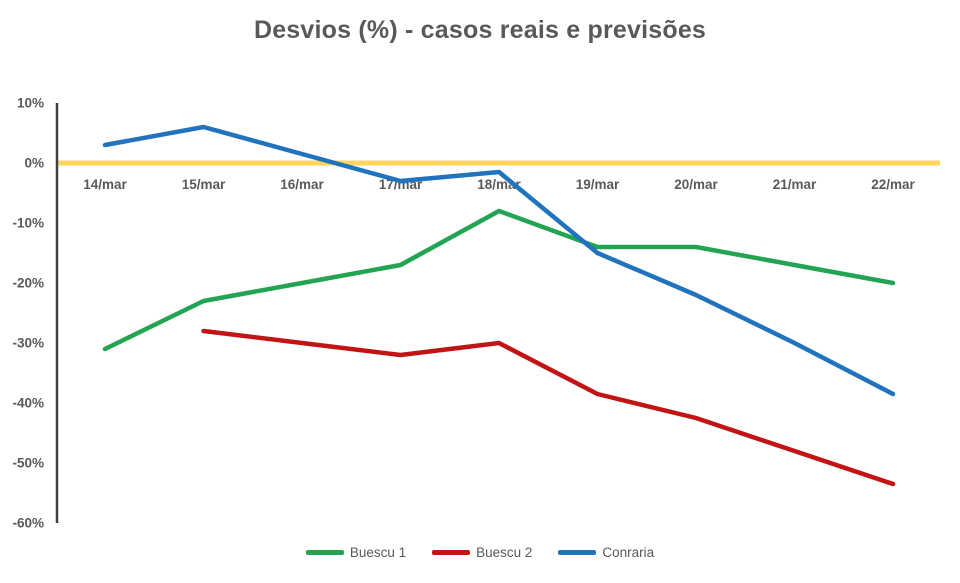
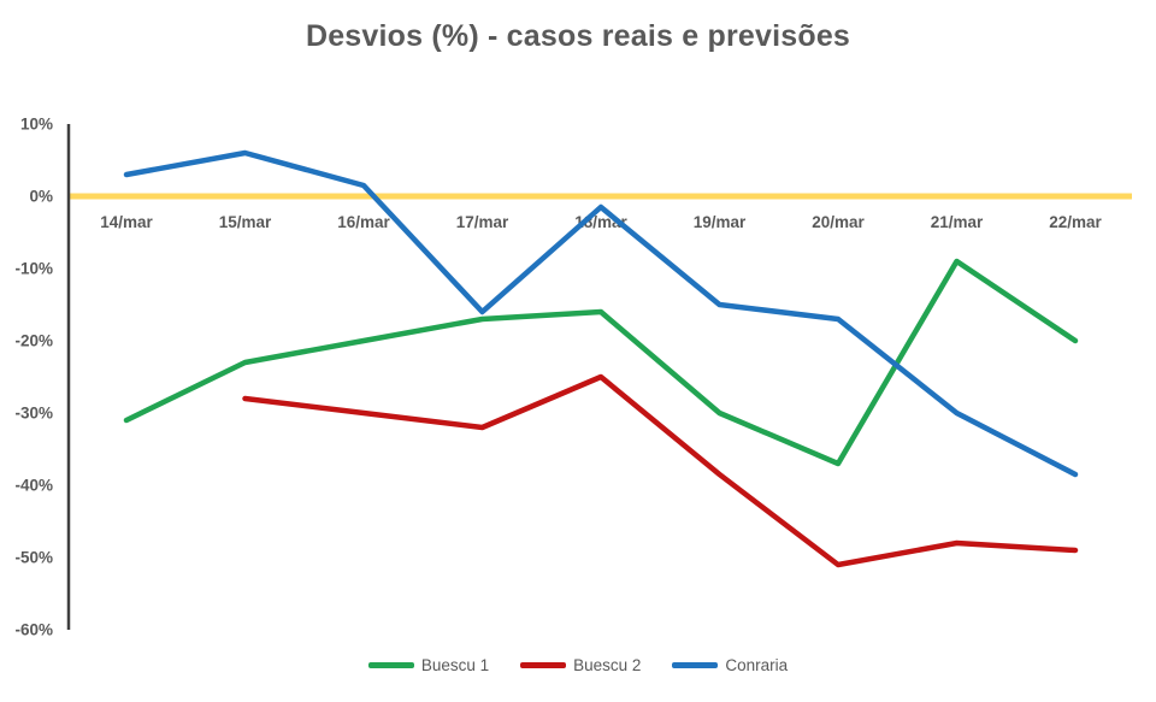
Conraria/17/mar: -3% -> -16%
Buescu 1/18/mar: -8% -> -16%
Buescu 2/18/mar: -30% -> -25%
Buescu 1/19/mar: -14% -> -30%
Buescu 1/20/mar: -14% -> -37%
Buescu 2/20/mar: -42% -> -51%
Conraria/20/mar: -22% -> -17%
Buescu 1/21/mar: -17% -> -9%
Buescu 2/22/mar: -54% -> -49%
